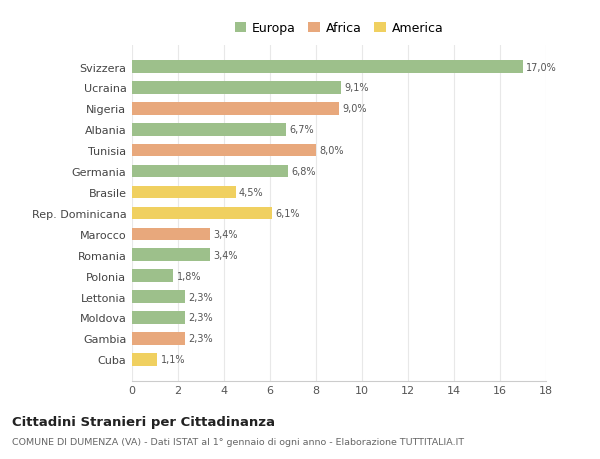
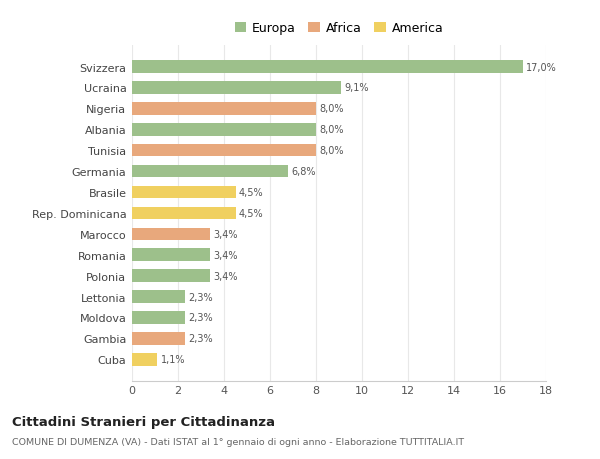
Nigeria: 9,0% -> 8,0%
Albania: 6,7% -> 8,0%
Rep. Dominicana: 6,1% -> 4,5%
Polonia: 1,8% -> 3,4%
